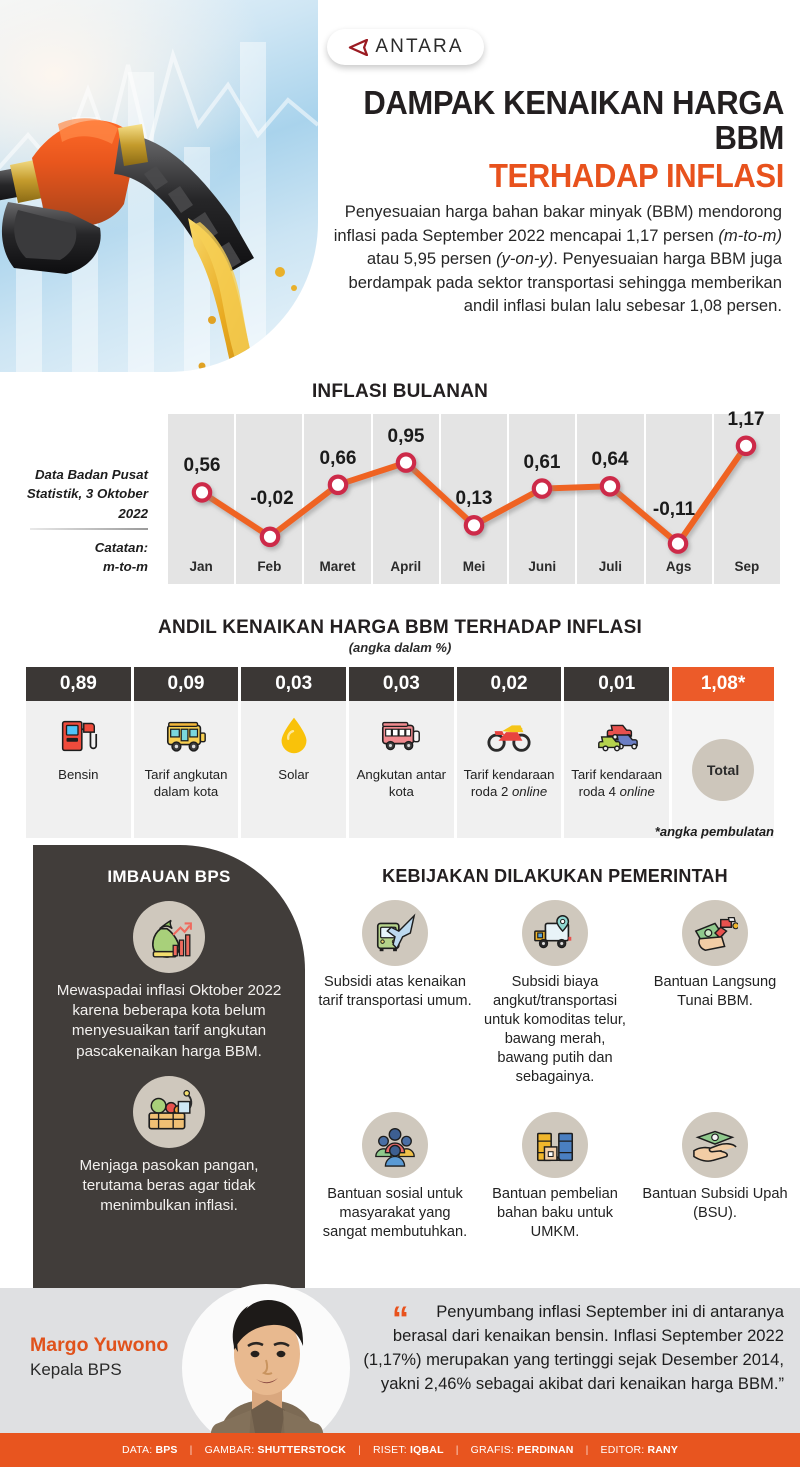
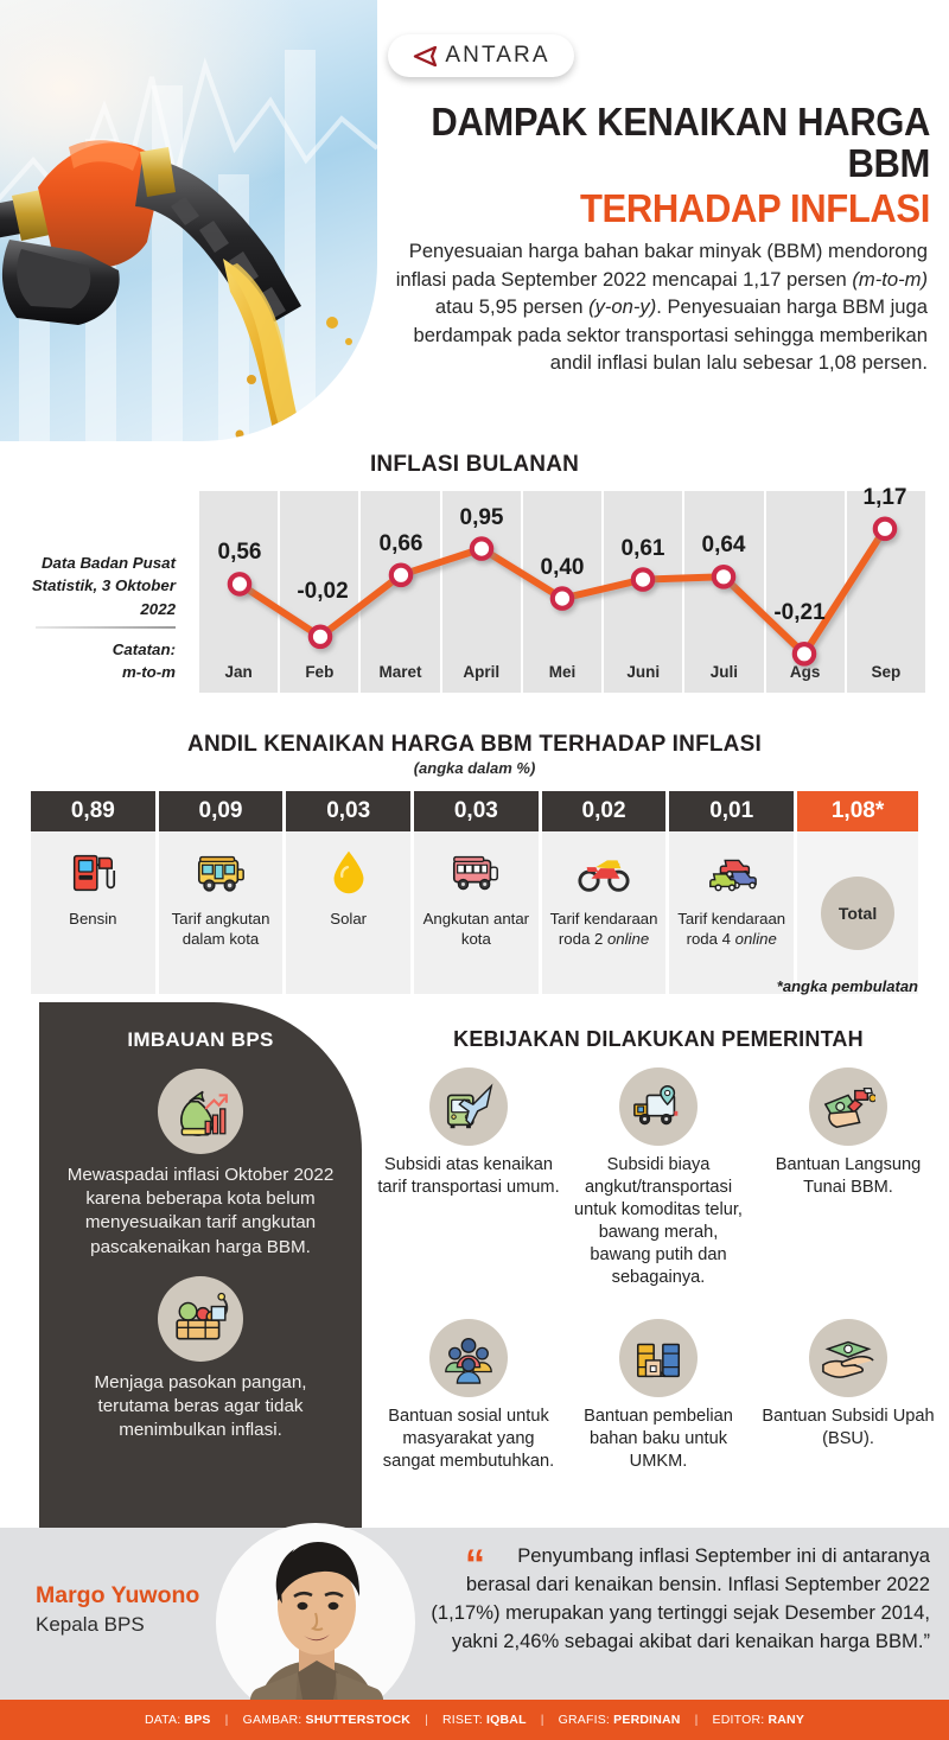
Mei: 0,13 -> 0,40
Ags: -0,11 -> -0,21
